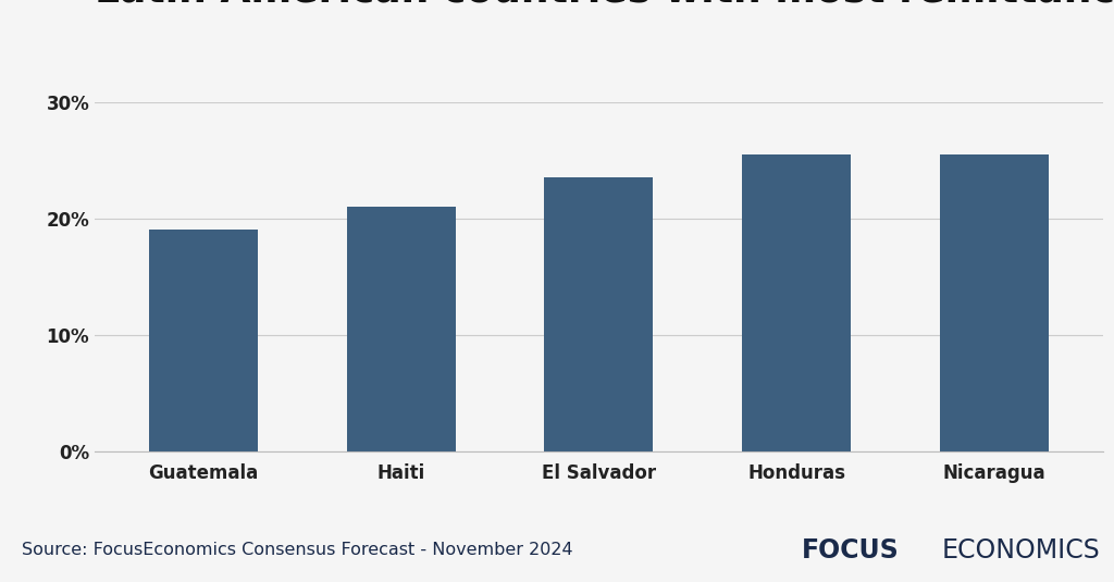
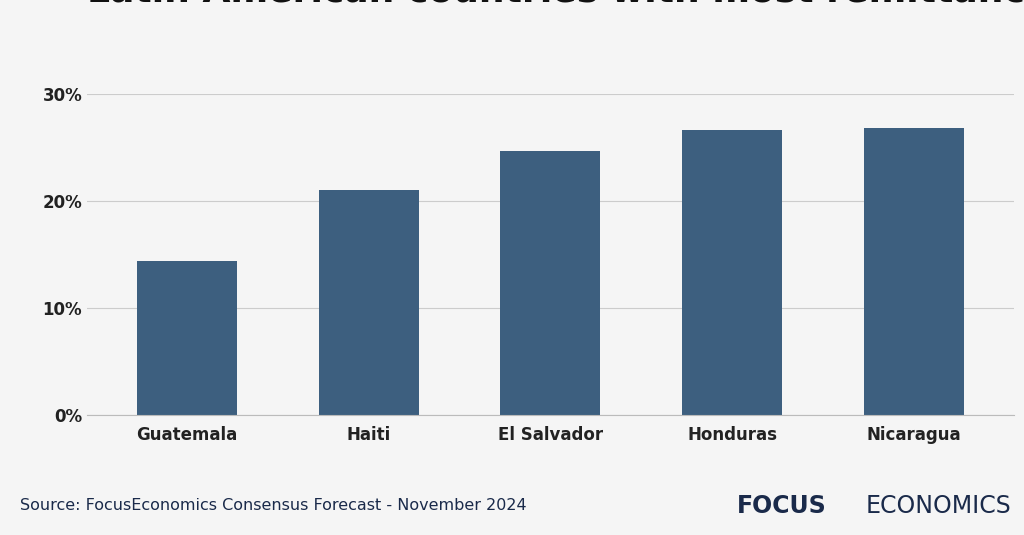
Guatemala: 19.0% -> 14.4%
El Salvador: 23.5% -> 24.6%
Honduras: 25.5% -> 26.6%
Nicaragua: 25.5% -> 26.8%
